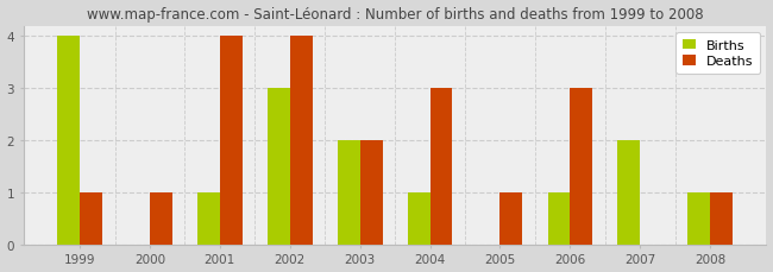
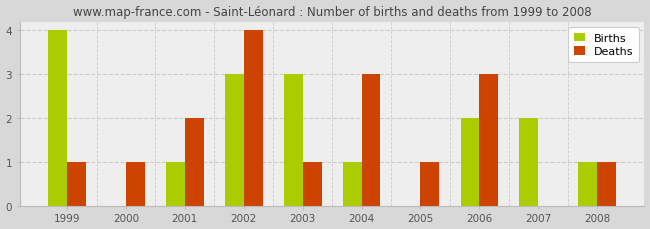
Deaths/2001: 4 -> 2
Births/2003: 2 -> 3
Deaths/2003: 2 -> 1
Births/2006: 1 -> 2
